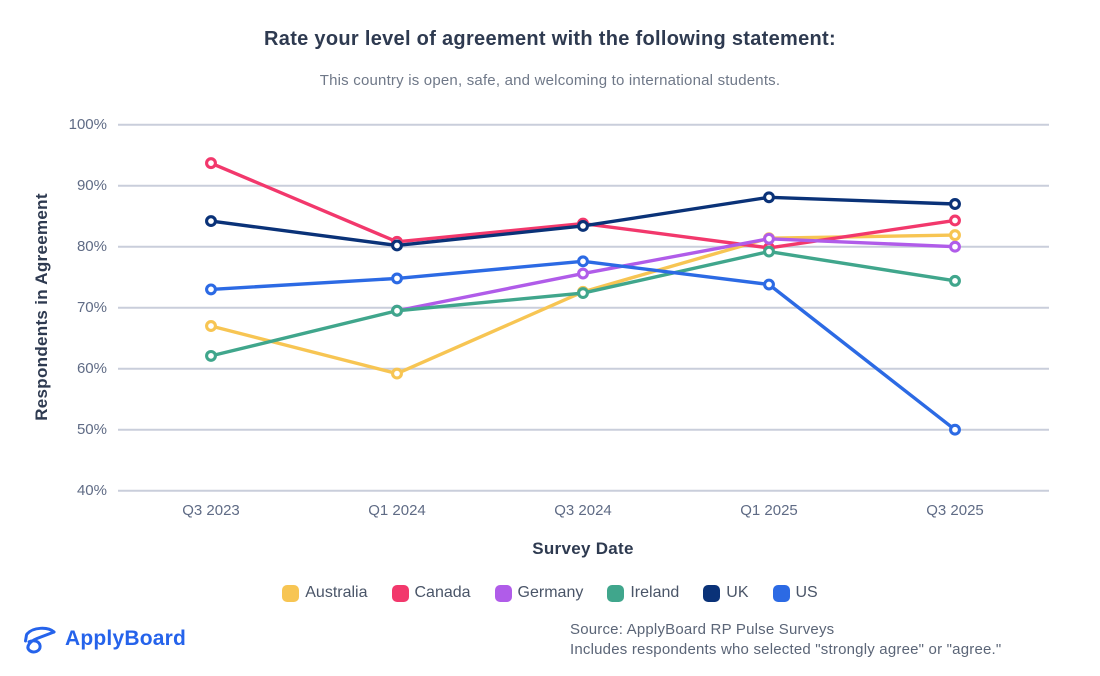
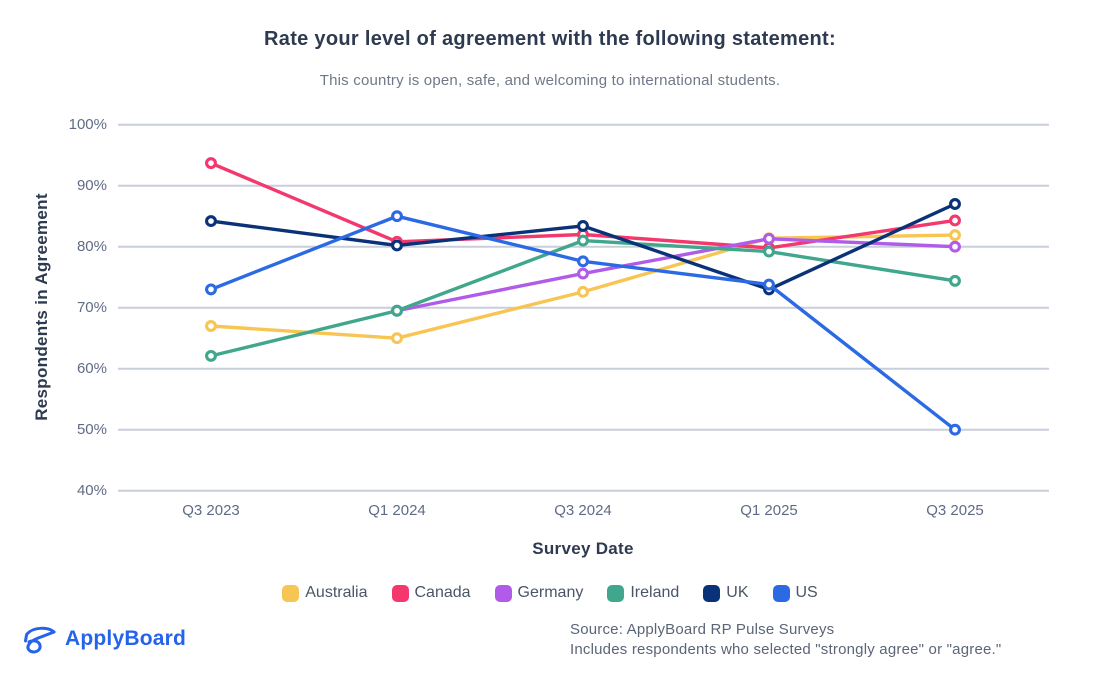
Australia/Q1 2024: 59% -> 65%
US/Q1 2024: 75% -> 85%
Canada/Q3 2024: 84% -> 82%
Ireland/Q3 2024: 72% -> 81%
UK/Q1 2025: 88% -> 73%
